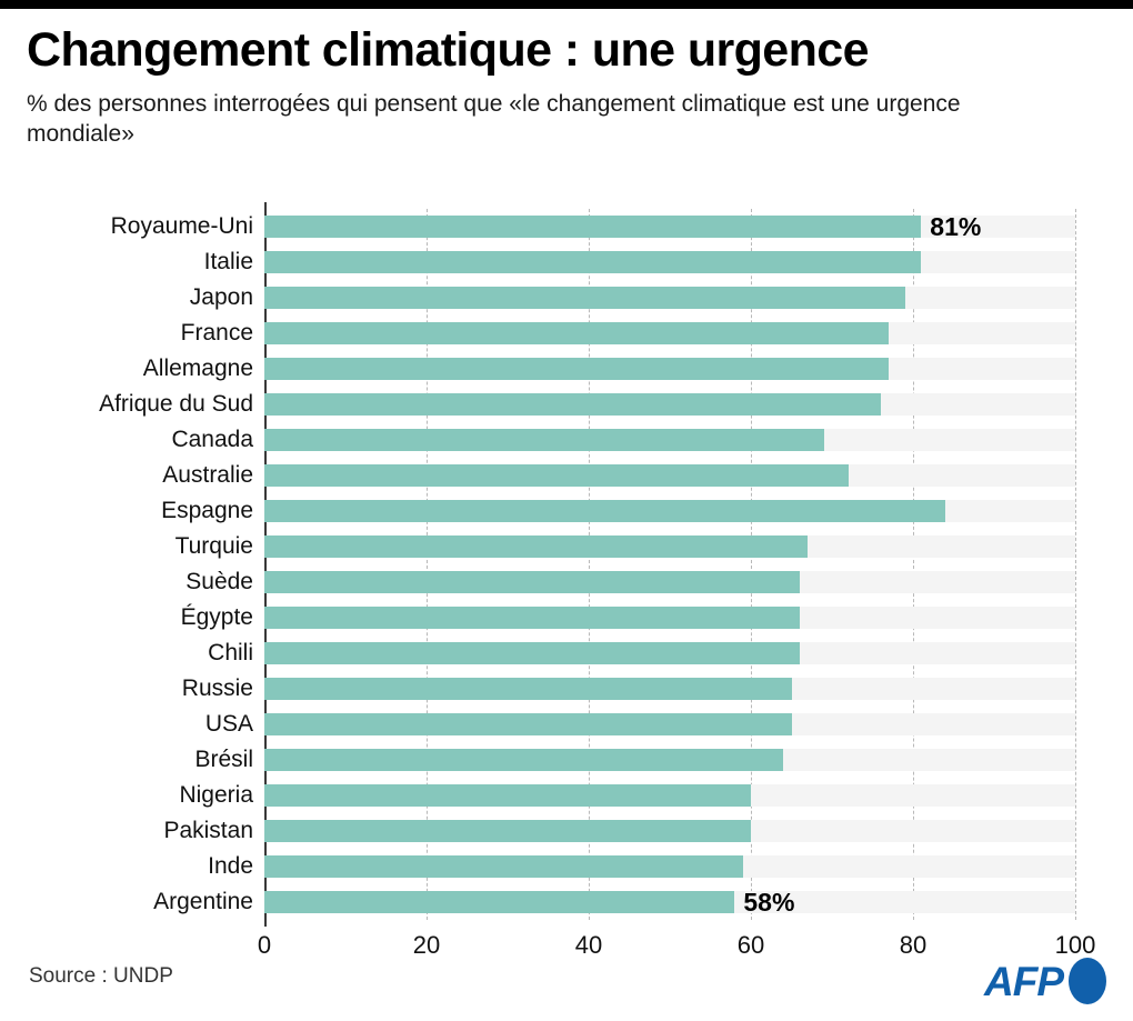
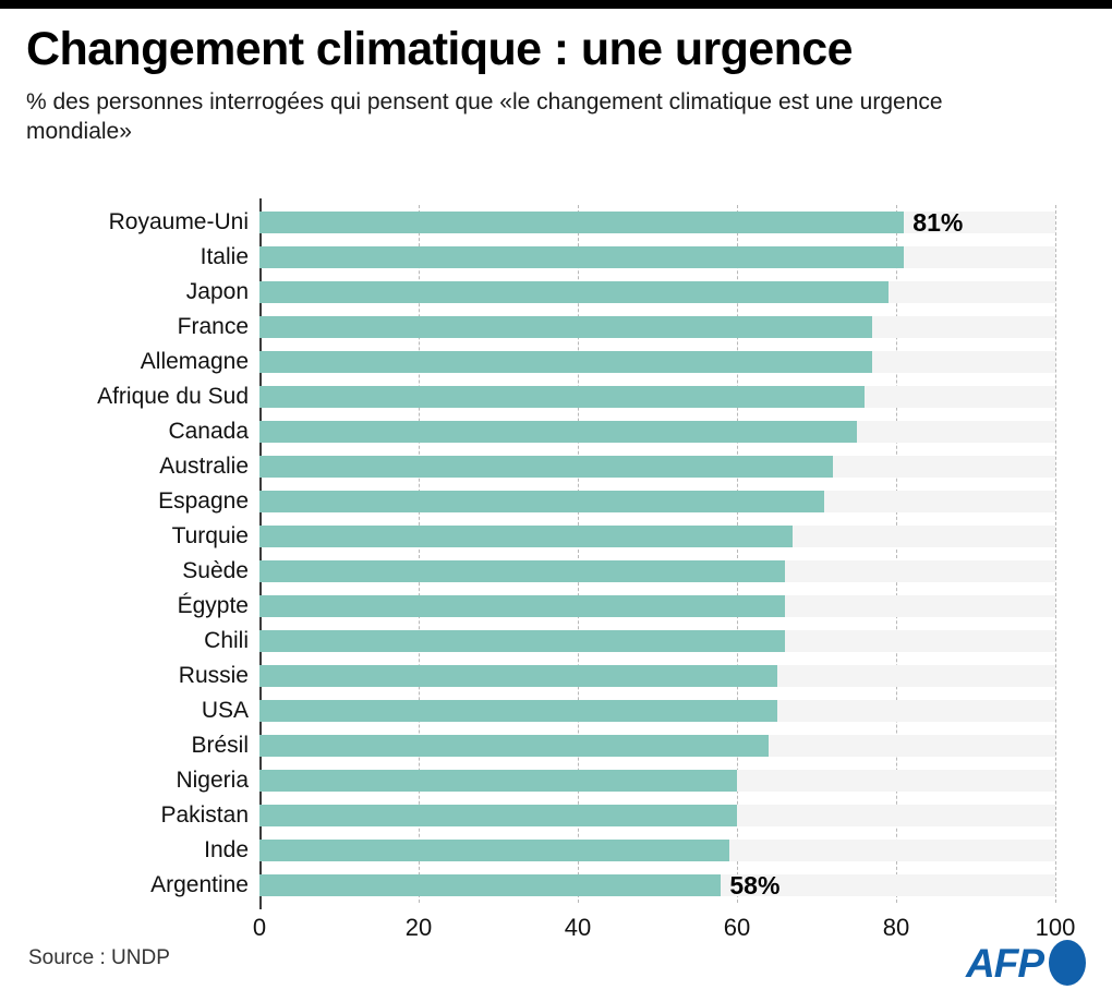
Canada: 69 -> 75
Espagne: 84 -> 71
